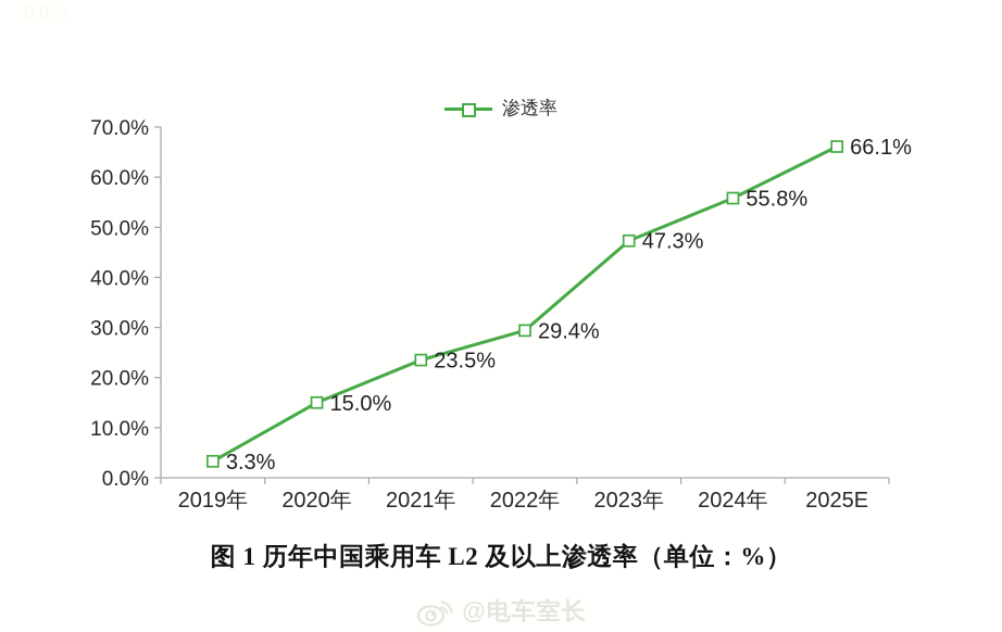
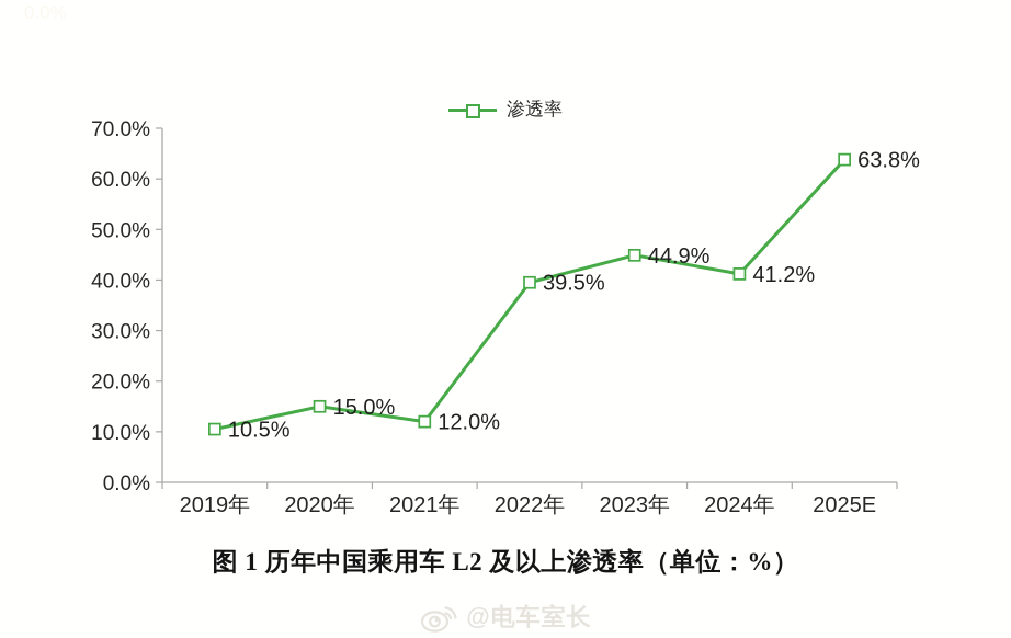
2019年: 3.3% -> 10.5%
2021年: 23.5% -> 12.0%
2022年: 29.4% -> 39.5%
2023年: 47.3% -> 44.9%
2024年: 55.8% -> 41.2%
2025E: 66.1% -> 63.8%
